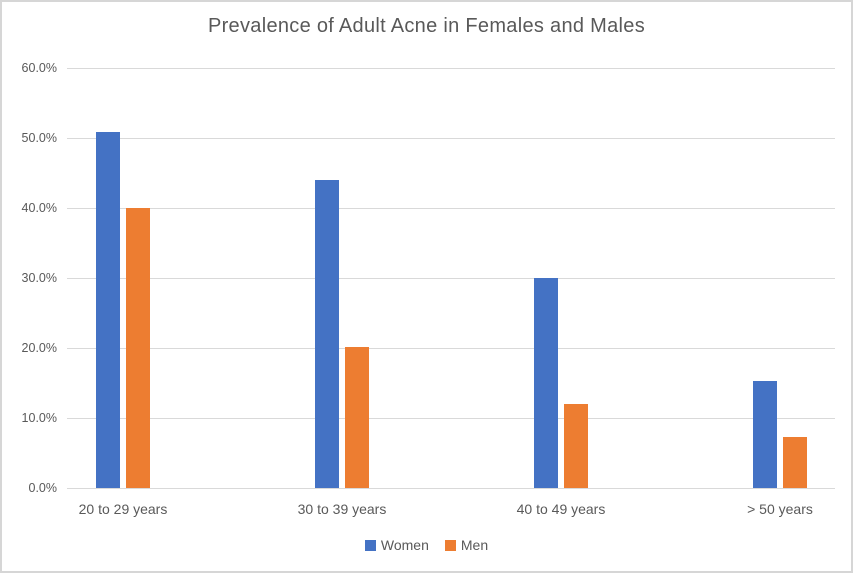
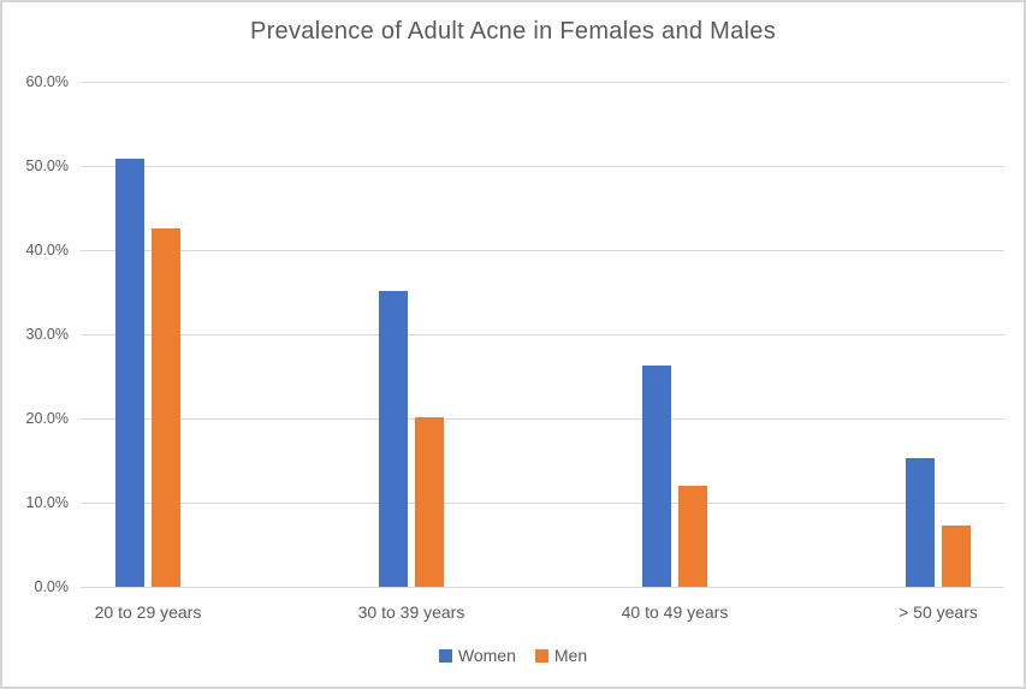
Men/20 to 29 years: 40% -> 42%
Women/30 to 39 years: 44% -> 35%
Women/40 to 49 years: 30% -> 26%
